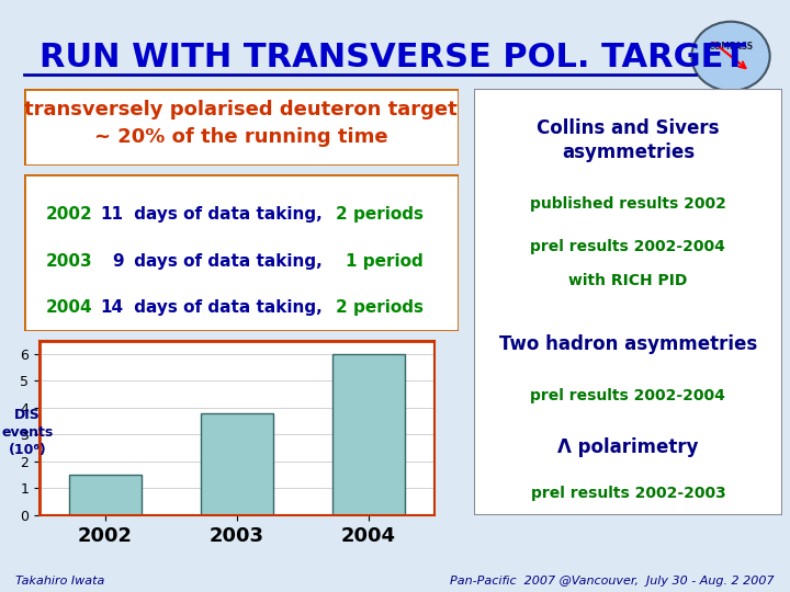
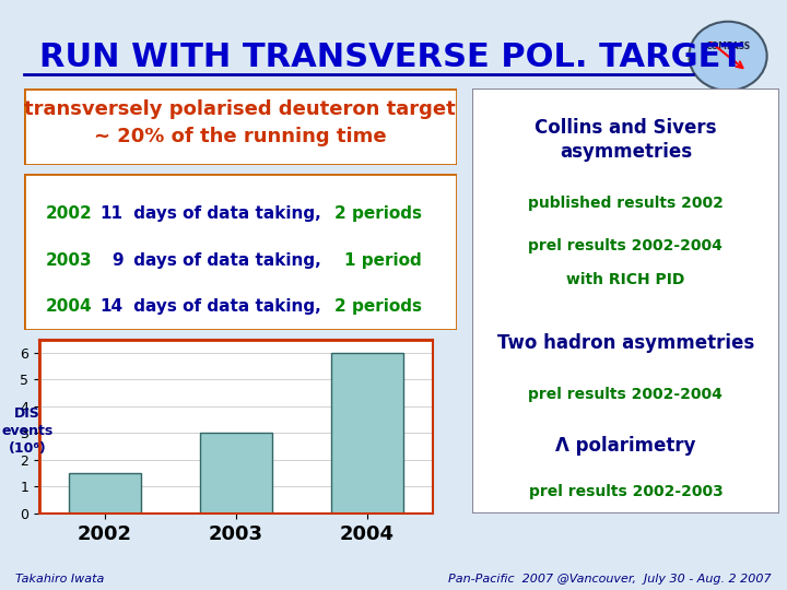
2003: 3.8 -> 3.0
